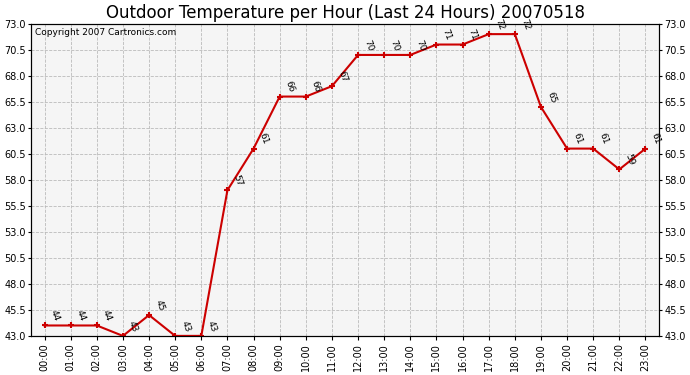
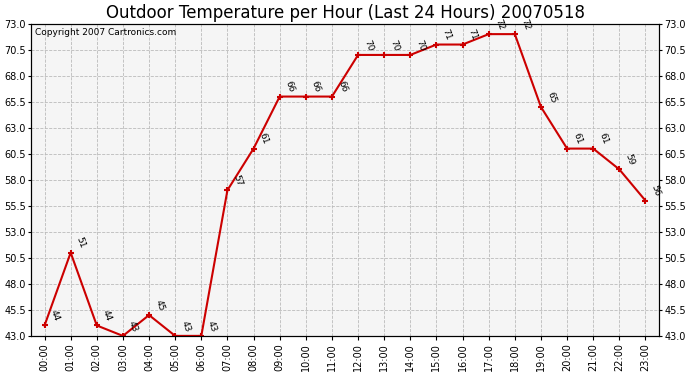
01:00: 44 -> 51
11:00: 67 -> 66
23:00: 61 -> 56
